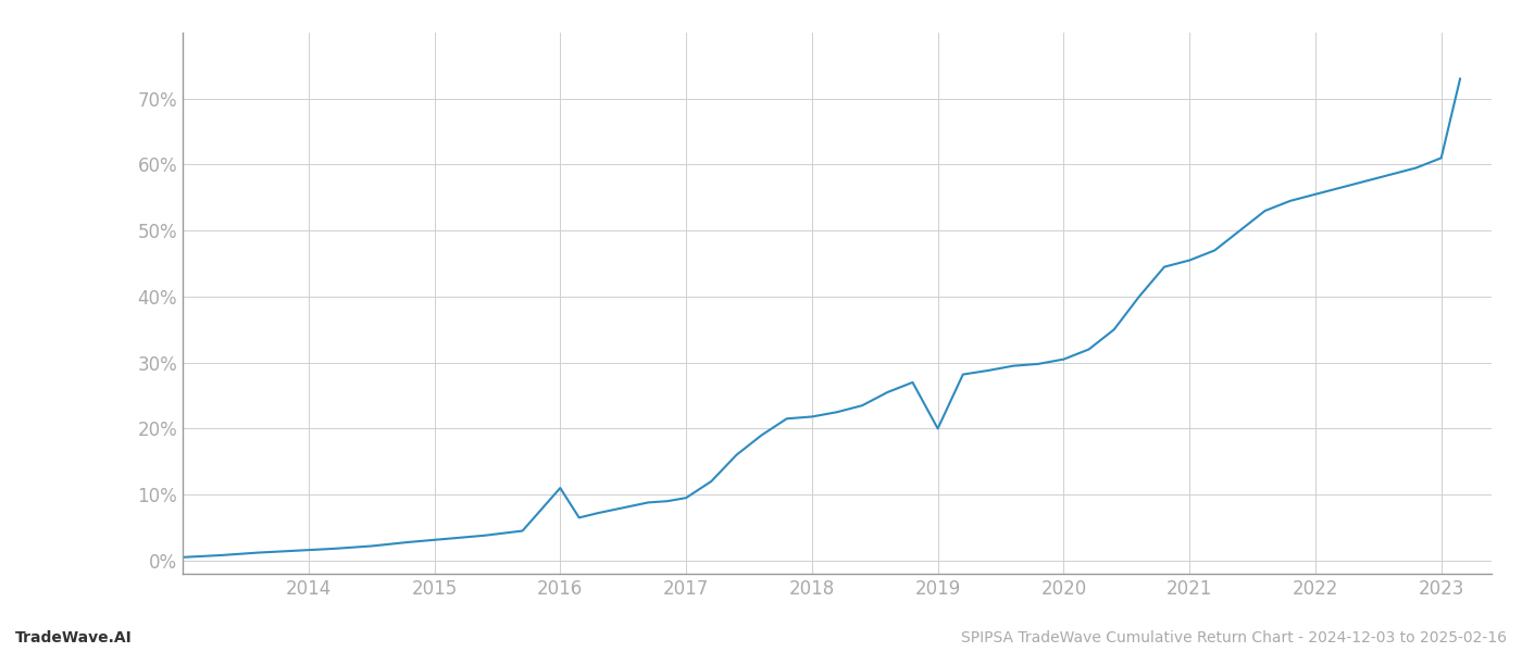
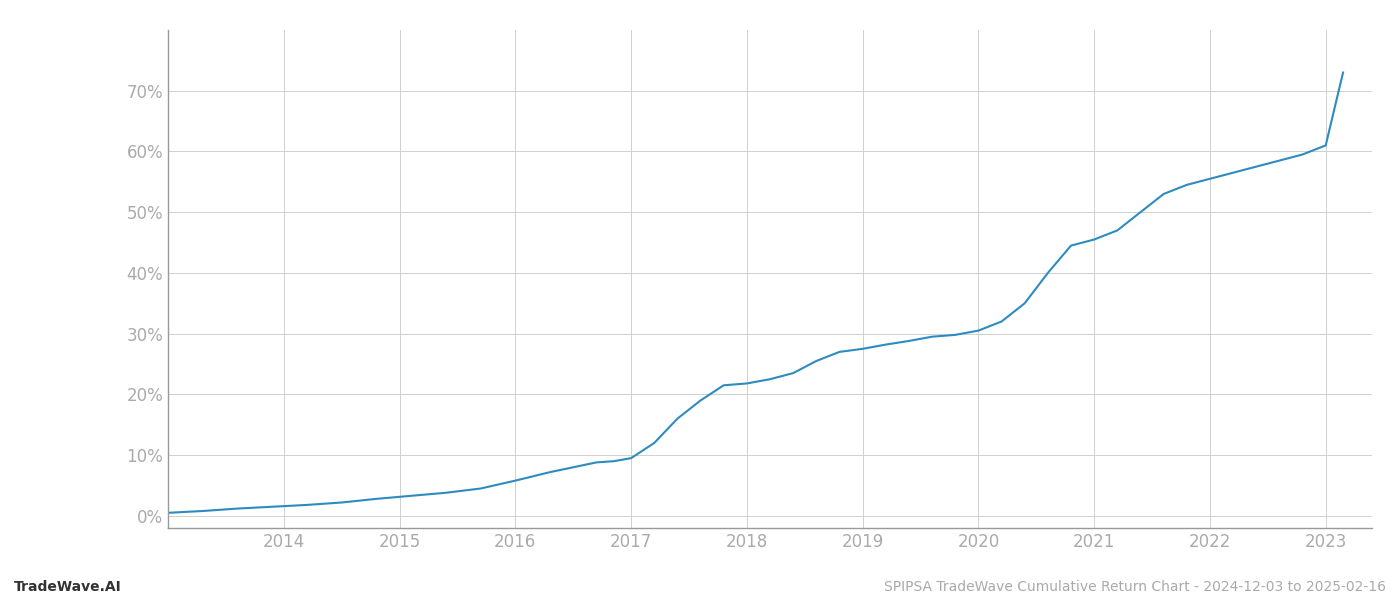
2016: 11.0% -> 5.8%
2019: 20.0% -> 27.5%
